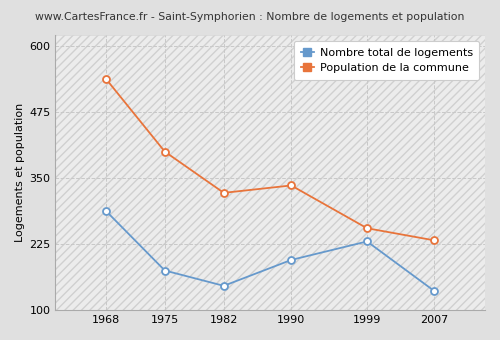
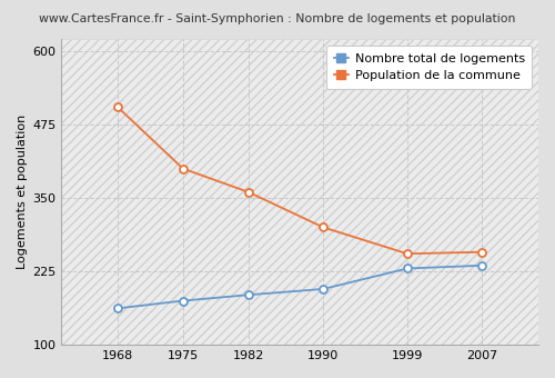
Nombre total de logements/1968: 288 -> 162
Population de la commune/1968: 538 -> 505
Nombre total de logements/1982: 146 -> 185
Population de la commune/1982: 322 -> 360
Population de la commune/1990: 336 -> 300
Nombre total de logements/2007: 136 -> 235
Population de la commune/2007: 232 -> 258
